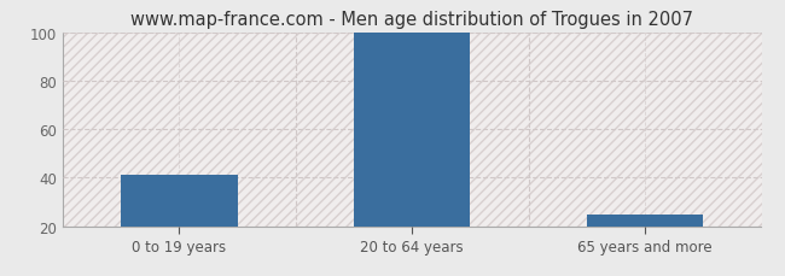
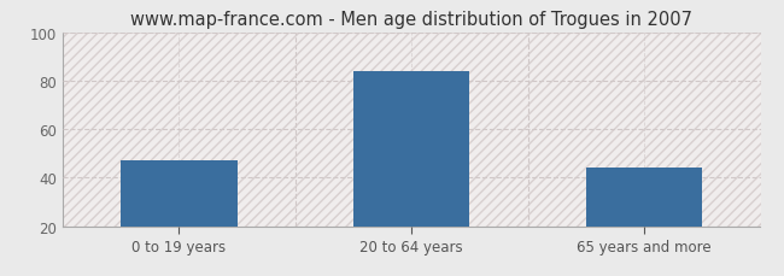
0 to 19 years: 41 -> 47
20 to 64 years: 100 -> 84
65 years and more: 25 -> 44
